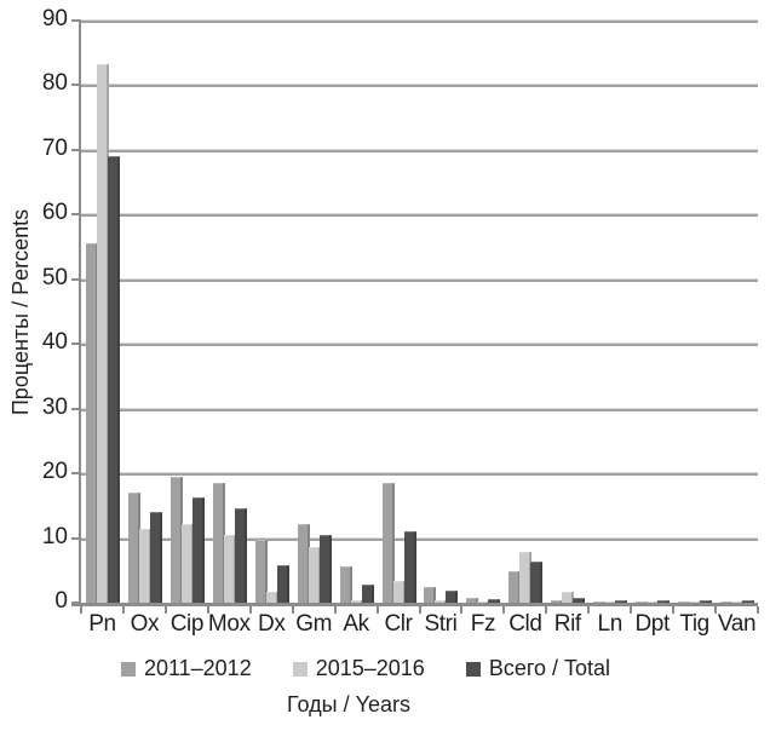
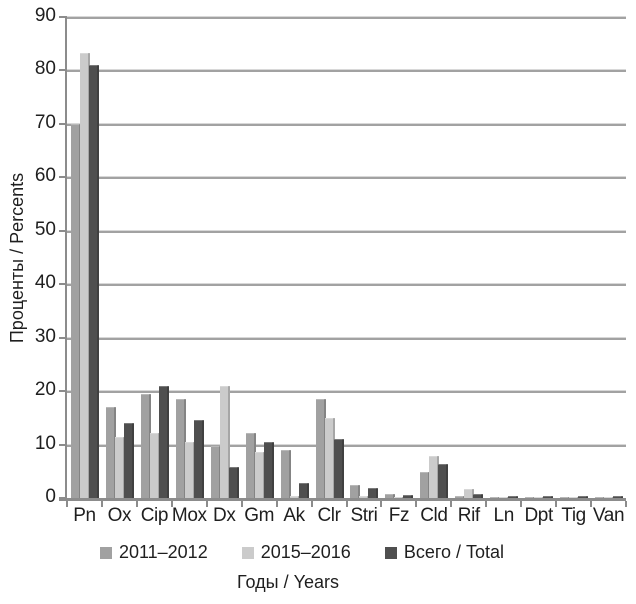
2011–2012/Pn: 56 -> 70
Всего / Total/Pn: 69 -> 81
Всего / Total/Cip: 16 -> 21
2015–2016/Dx: 2 -> 21
2011–2012/Ak: 6 -> 9
2015–2016/Clr: 3 -> 15
